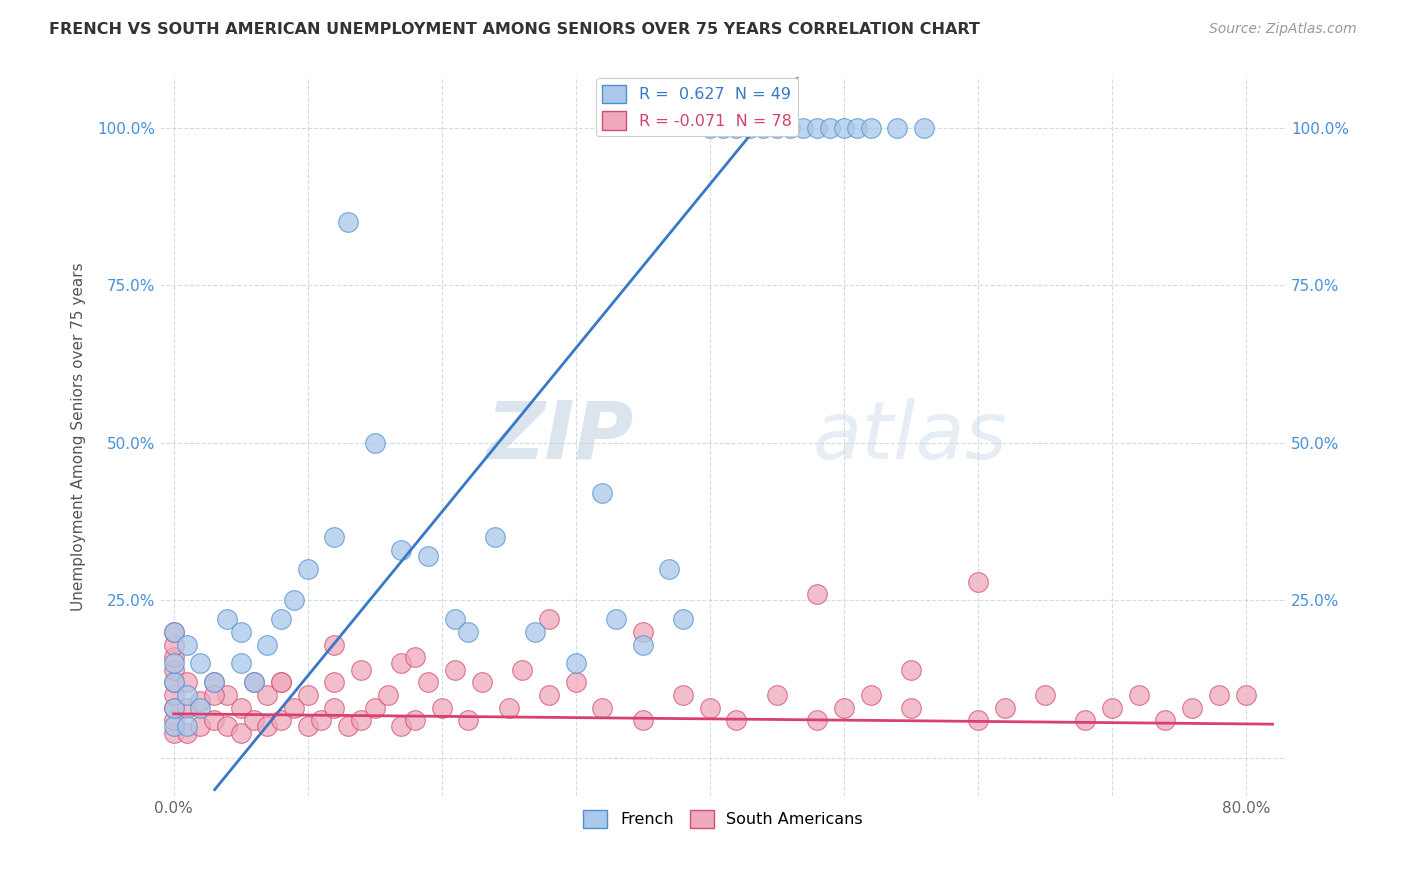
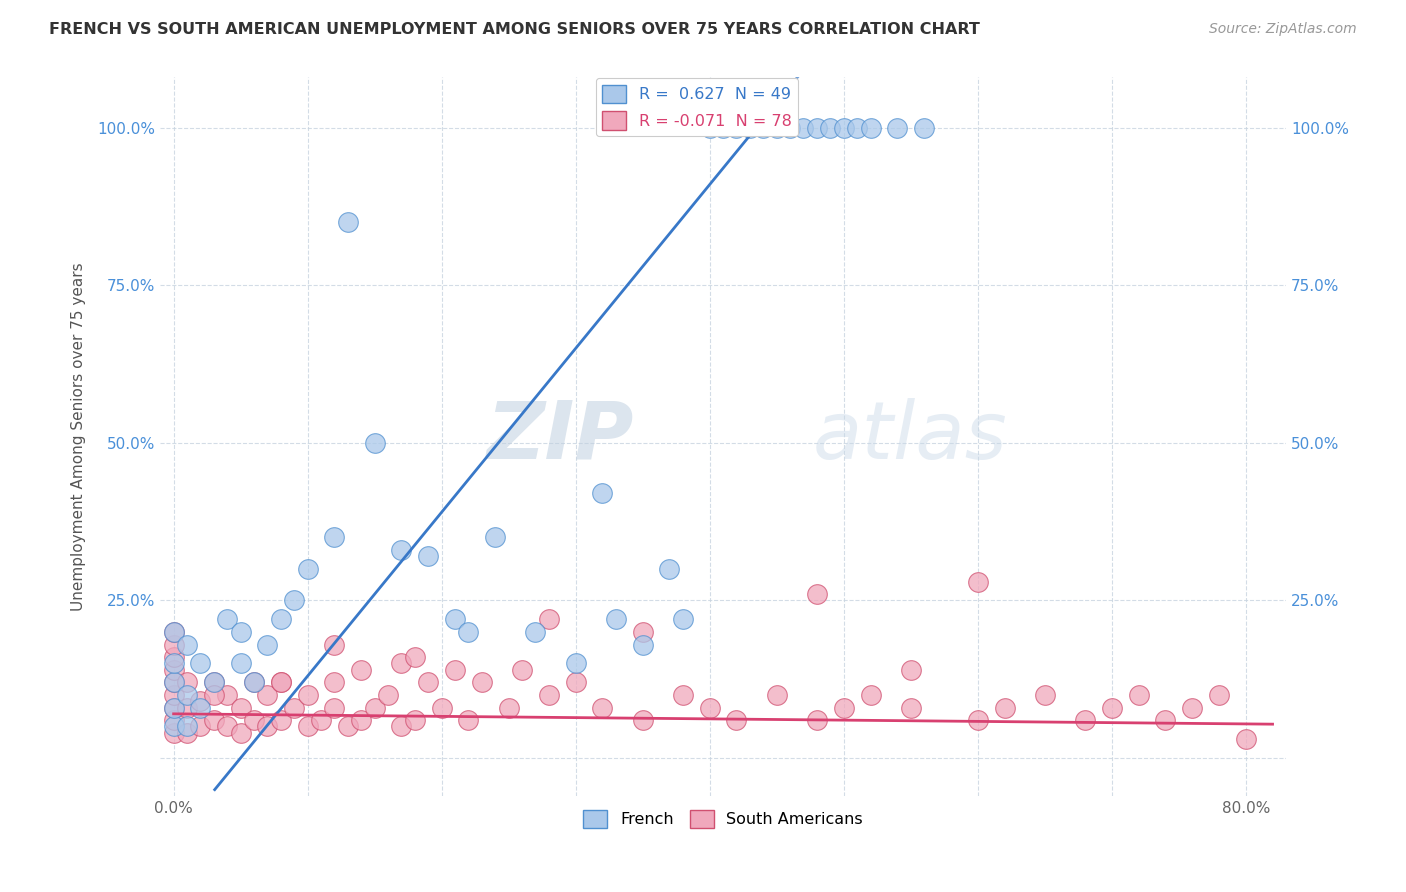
South Americans/80.0%: 10% -> 3%
